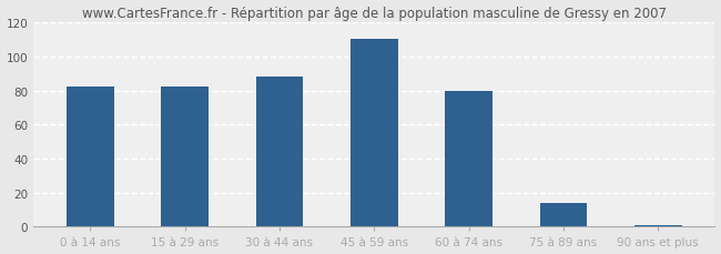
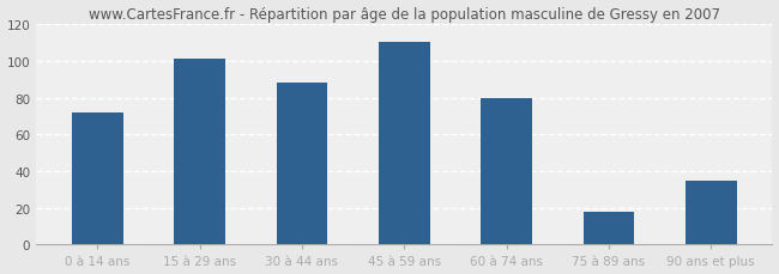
0 à 14 ans: 82 -> 72
15 à 29 ans: 82 -> 101
75 à 89 ans: 14 -> 18
90 ans et plus: 1 -> 35
